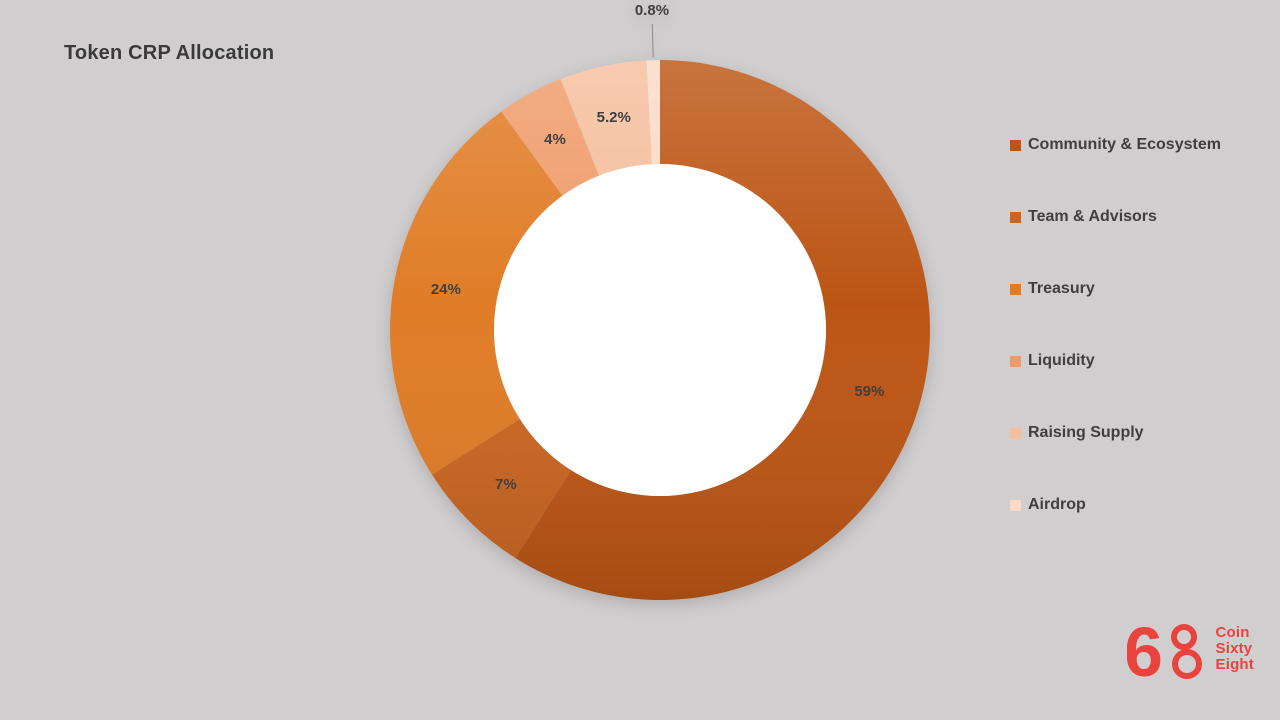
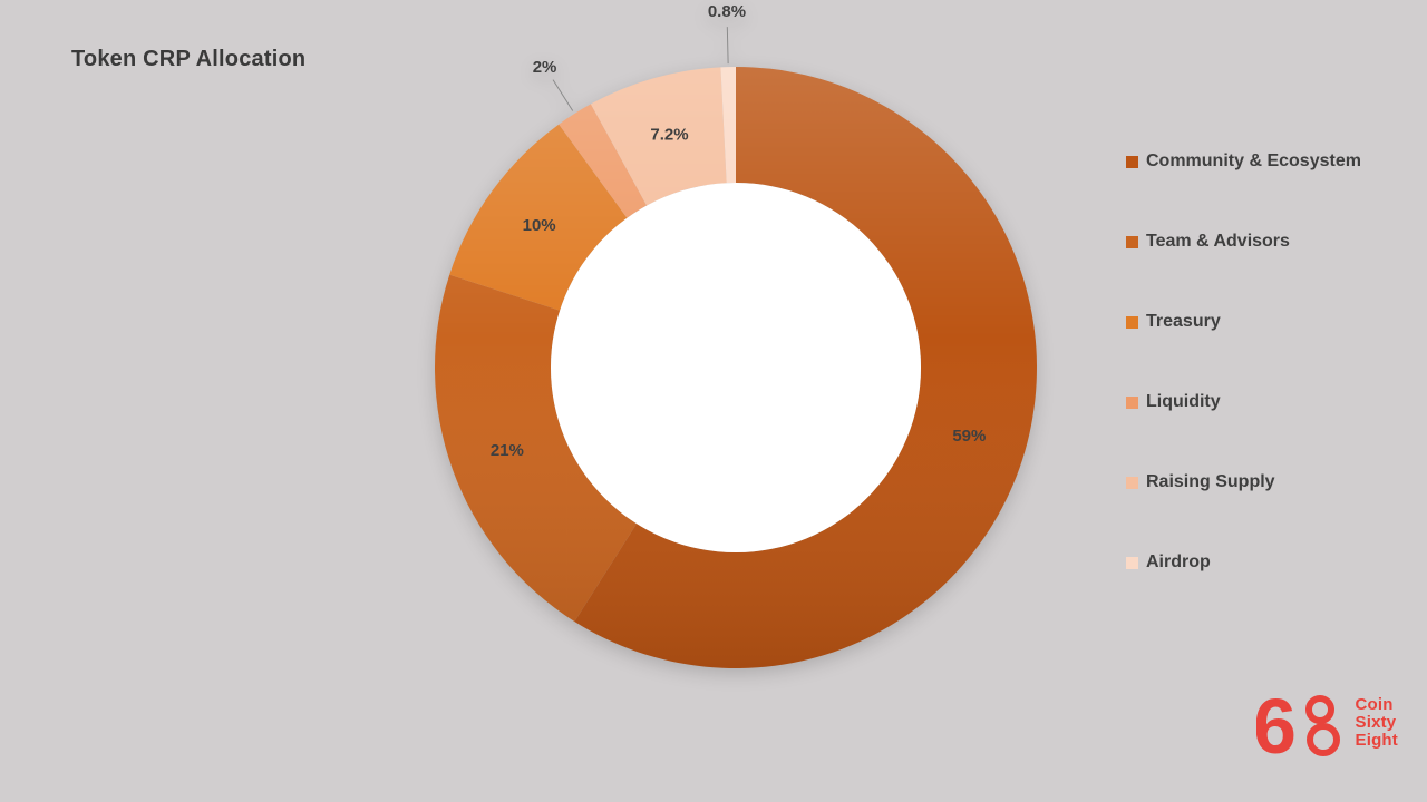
Team & Advisors: 7% -> 21%
Treasury: 24% -> 10%
Liquidity: 4% -> 2%
Raising Supply: 5.2% -> 7.2%
